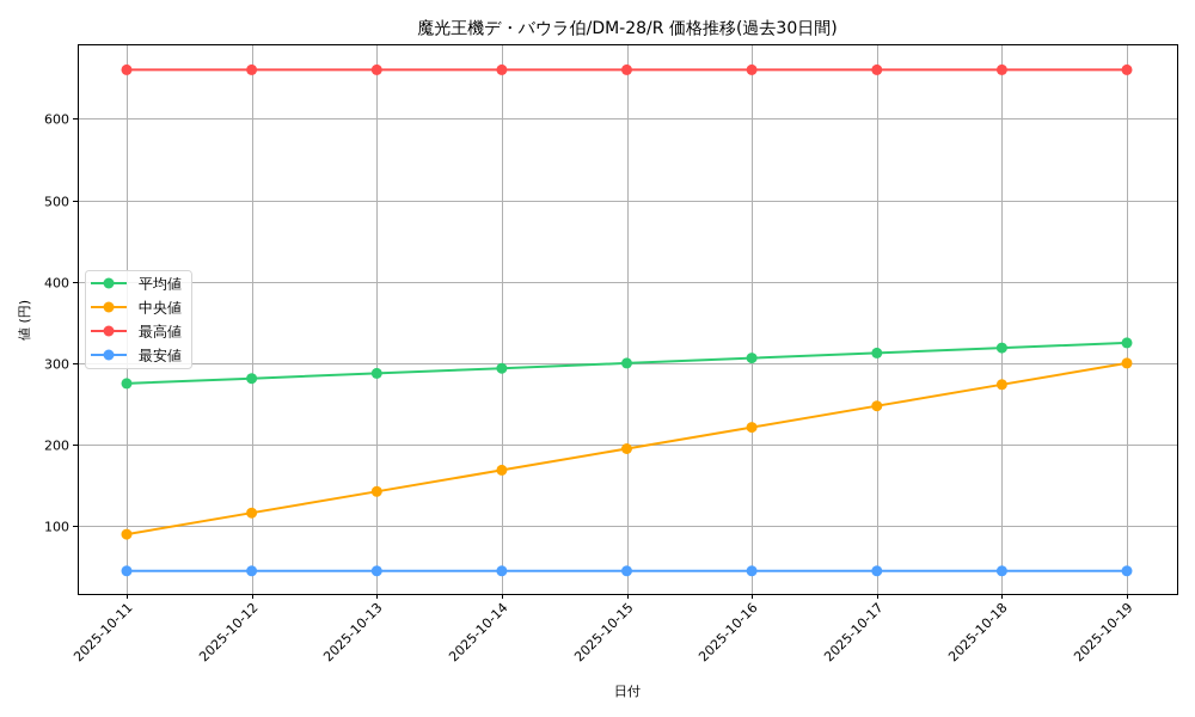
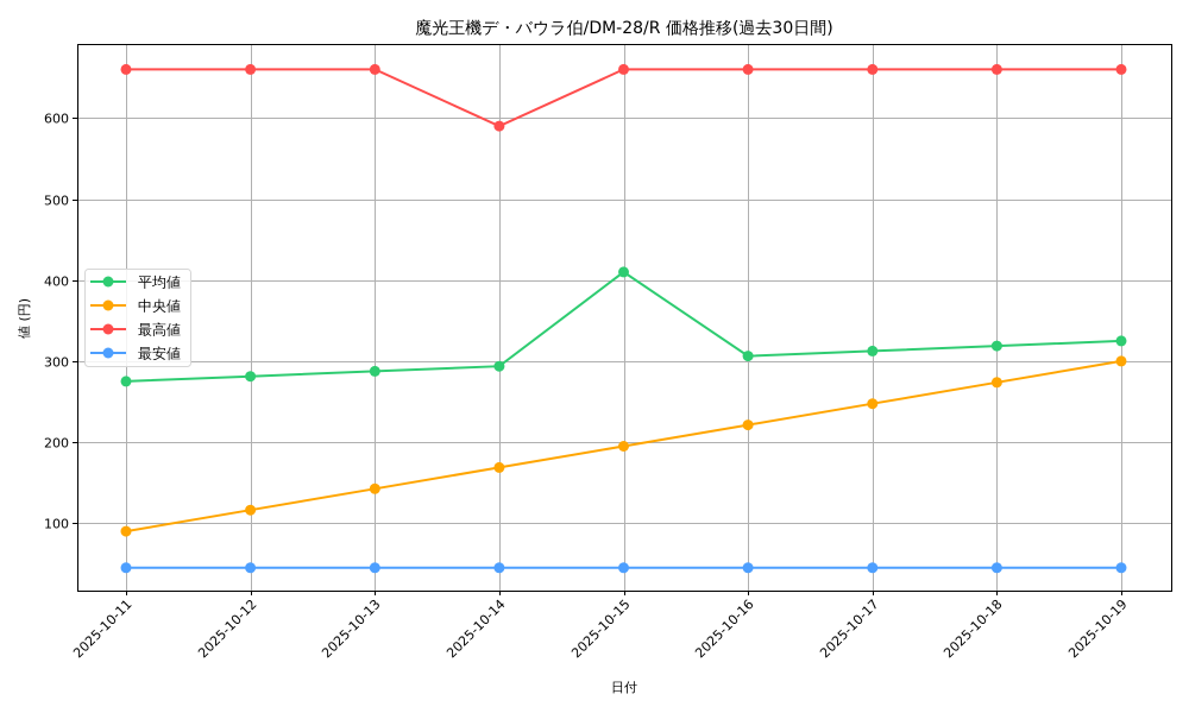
最高値/2025-10-14: 660 -> 590
平均値/2025-10-15: 300 -> 410
